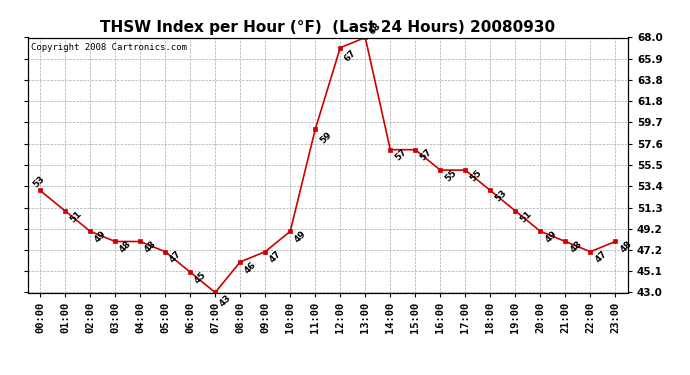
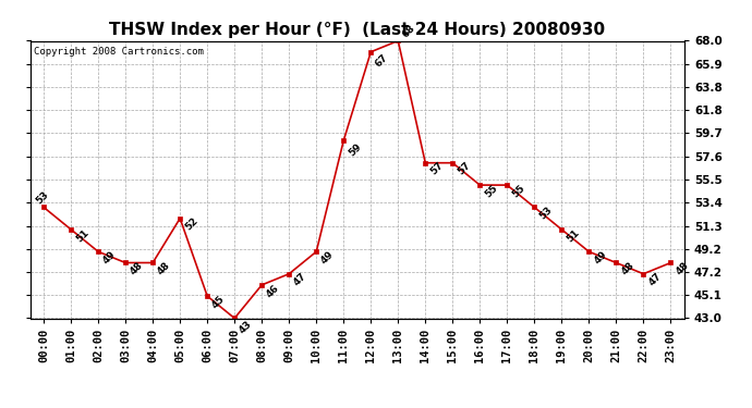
05:00: 47 -> 52
